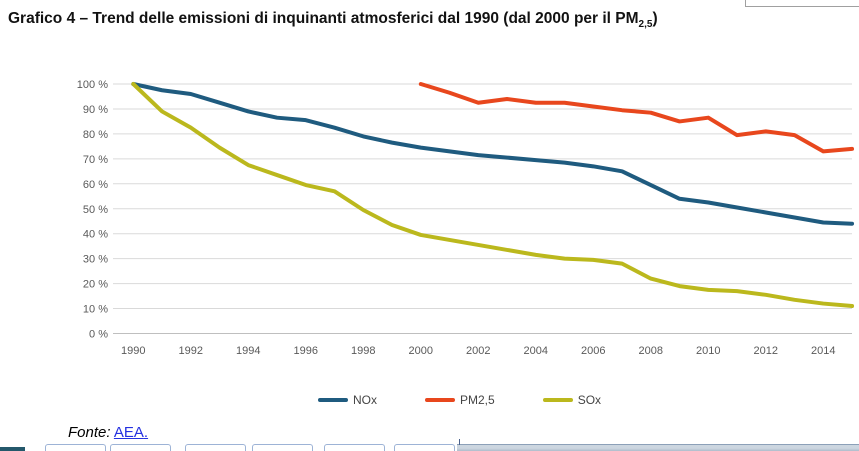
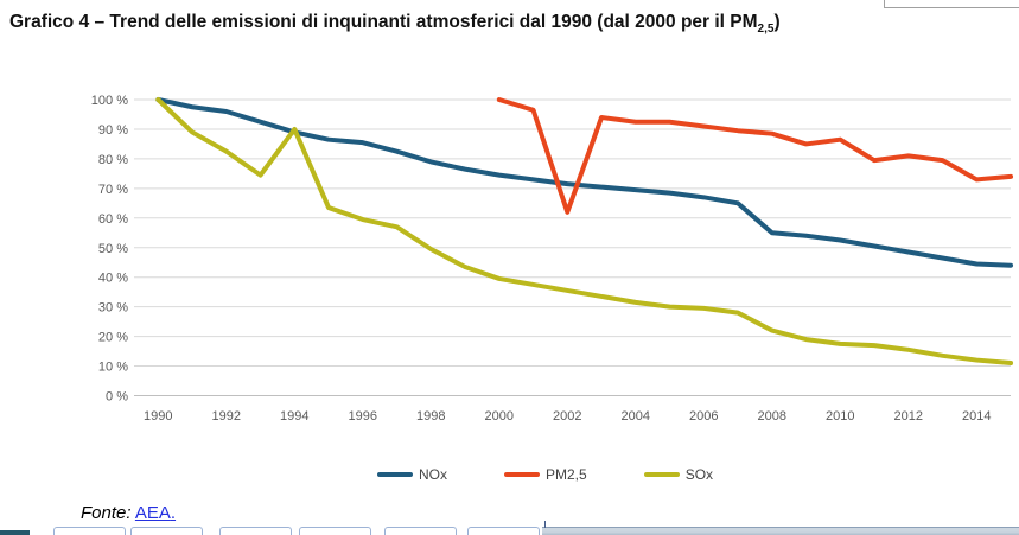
SOx/1994: 68% -> 90%
PM2,5/2002: 92% -> 62%
NOx/2008: 60% -> 55%
